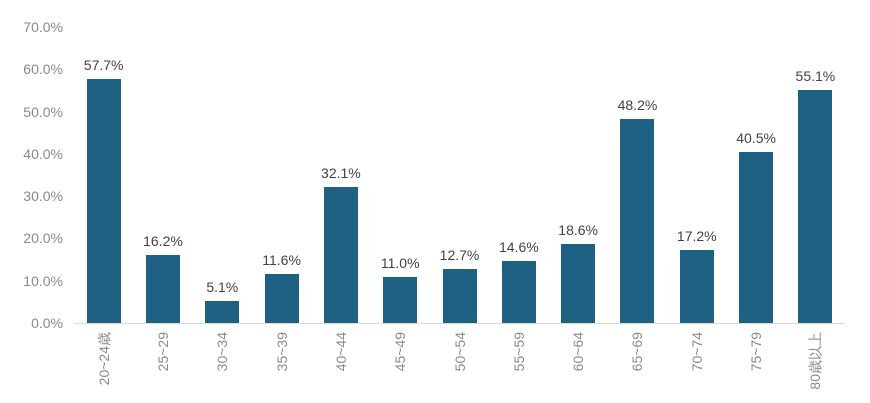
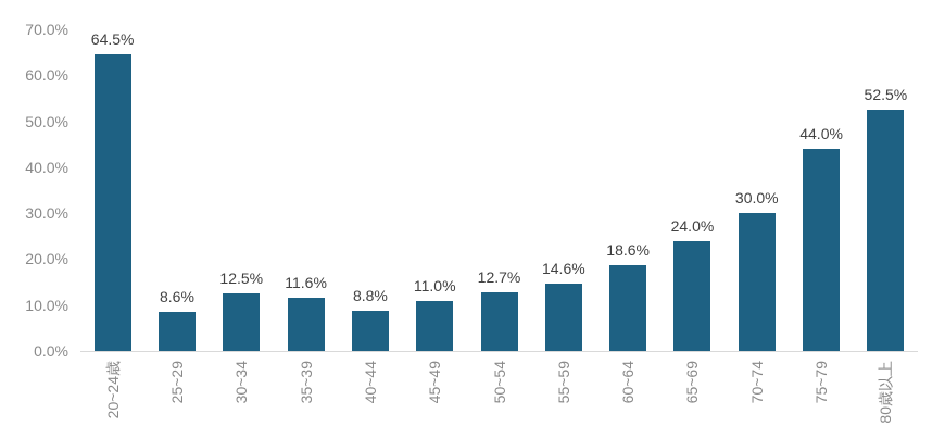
20~24歳: 57.7% -> 64.5%
25~29: 16.2% -> 8.6%
30~34: 5.1% -> 12.5%
40~44: 32.1% -> 8.8%
65~69: 48.2% -> 24.0%
70~74: 17.2% -> 30.0%
75~79: 40.5% -> 44.0%
80歳以上: 55.1% -> 52.5%
